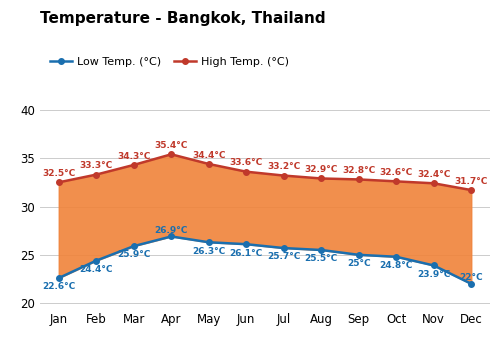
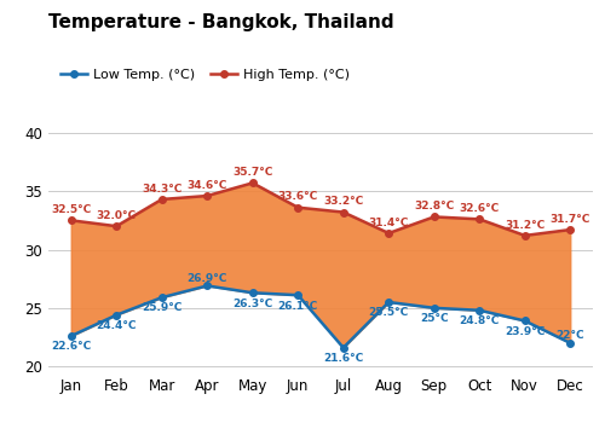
High Temp. (°C)/Feb: 33.3°C -> 32.0°C
High Temp. (°C)/Apr: 35.4°C -> 34.6°C
High Temp. (°C)/May: 34.4°C -> 35.7°C
Low Temp. (°C)/Jul: 25.7°C -> 21.6°C
High Temp. (°C)/Aug: 32.9°C -> 31.4°C
High Temp. (°C)/Nov: 32.4°C -> 31.2°C
